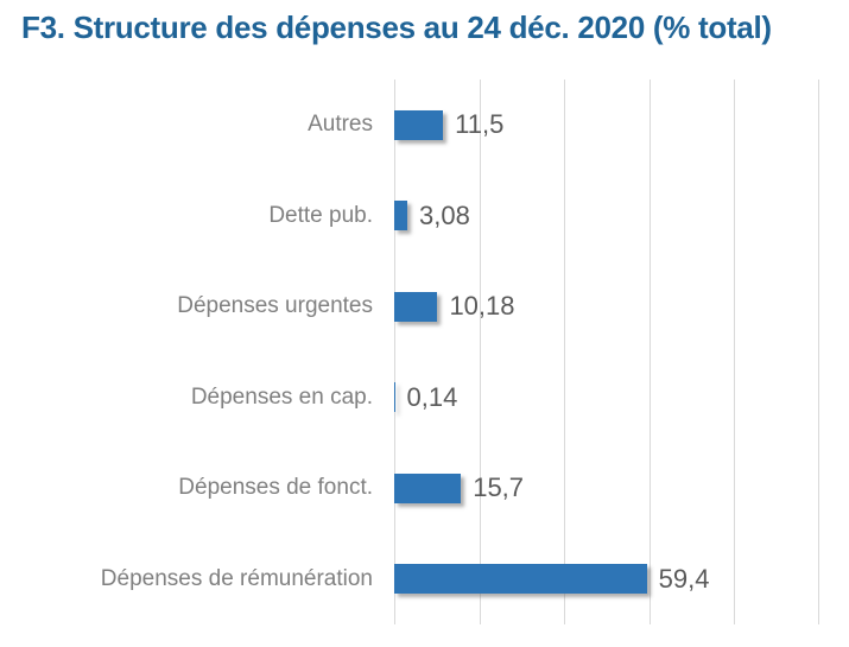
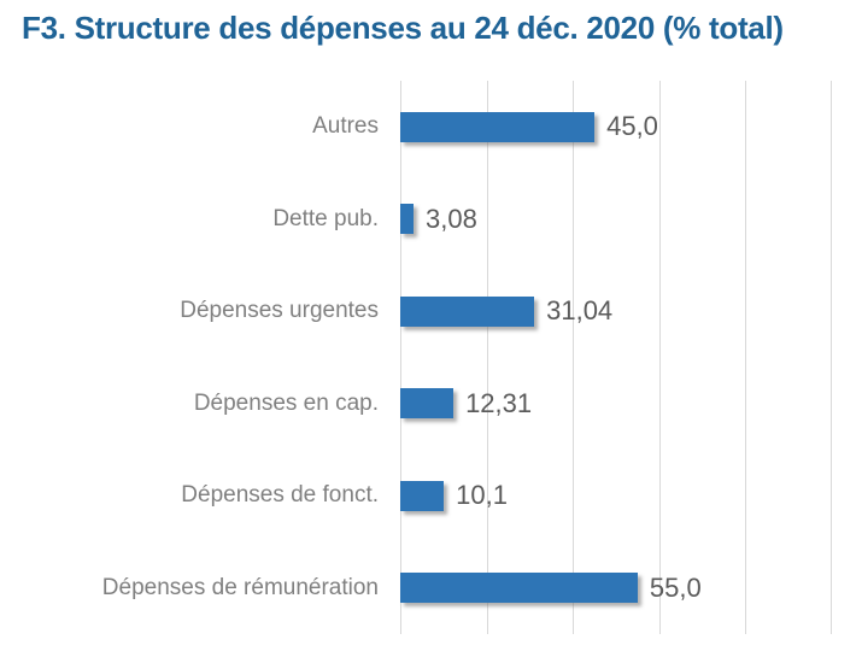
Autres: 11,5 -> 45,0
Dépenses urgentes: 10,18 -> 31,04
Dépenses en cap.: 0,14 -> 12,31
Dépenses de fonct.: 15,7 -> 10,1
Dépenses de rémunération: 59,4 -> 55,0
